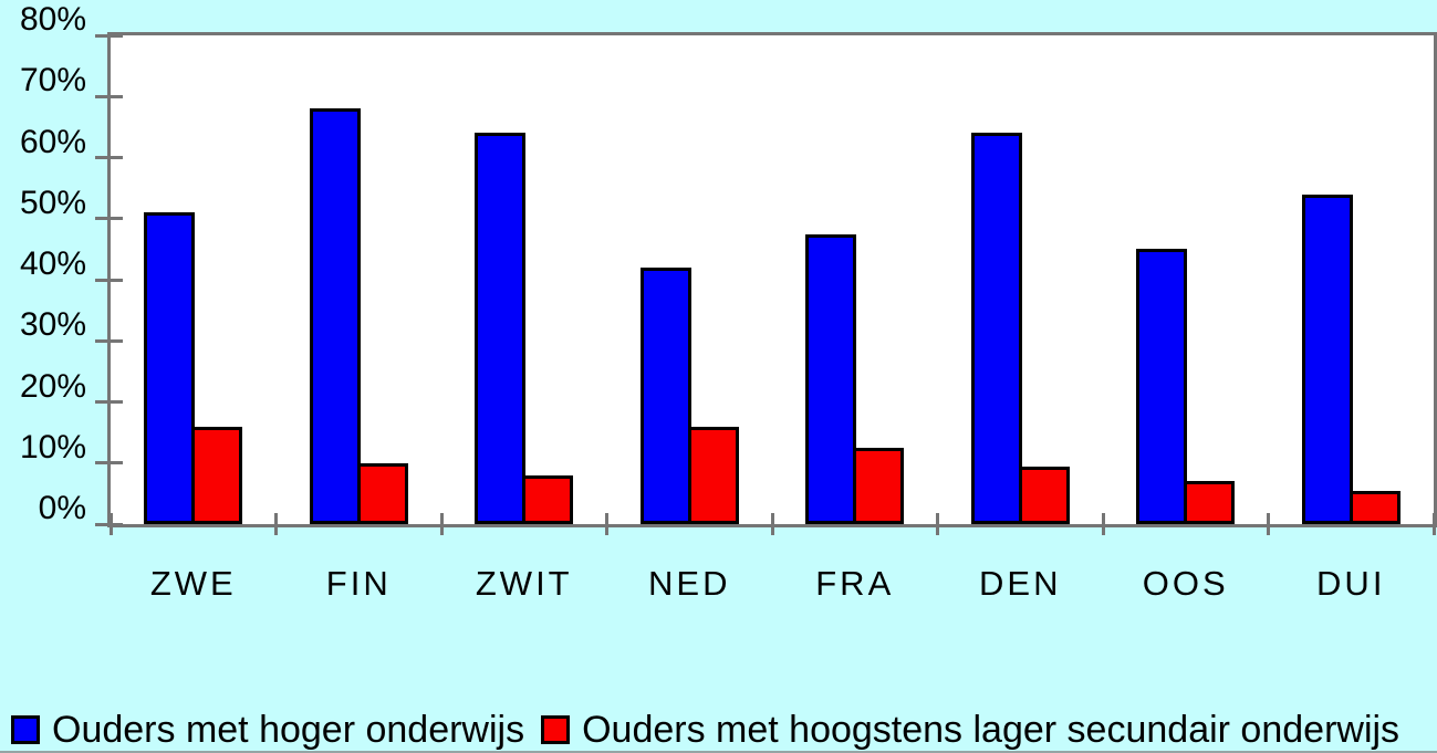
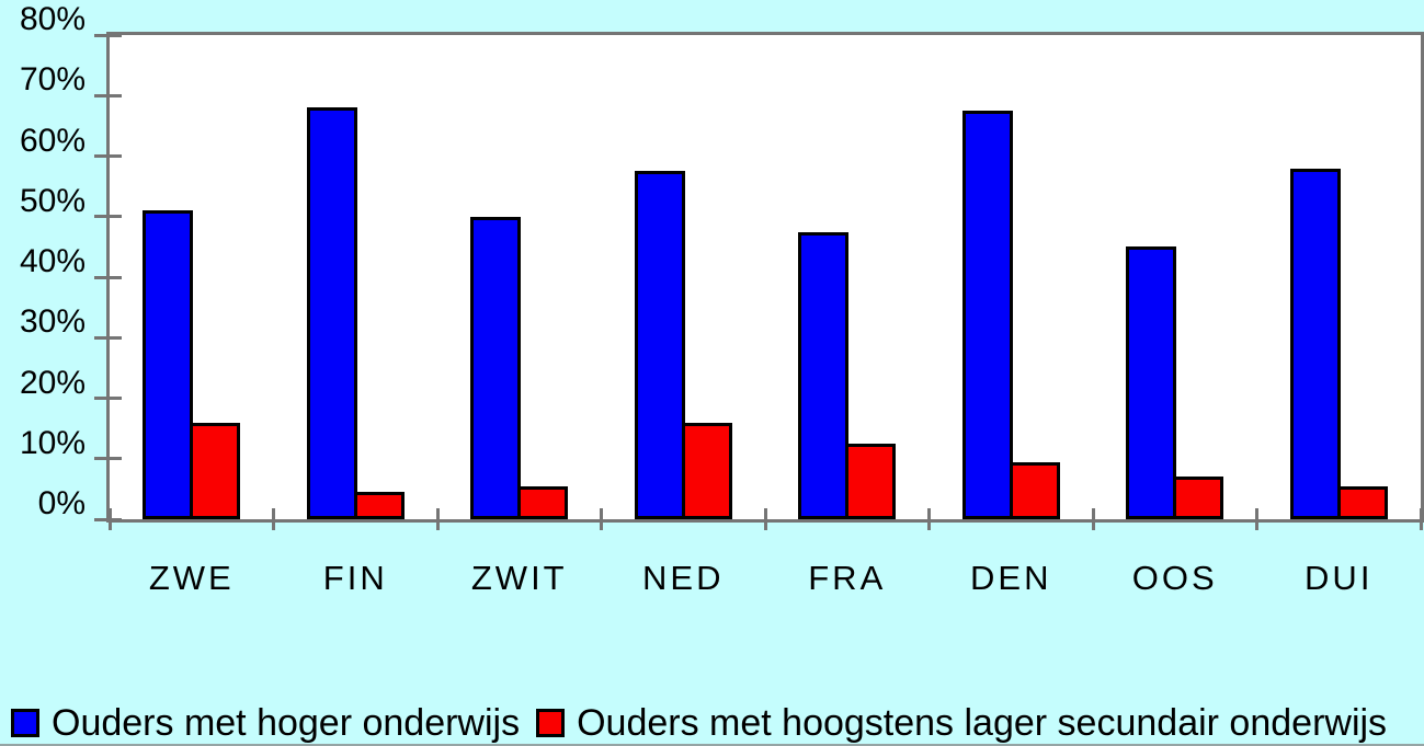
Ouders met hoogstens lager secundair onderwijs/FIN: 10% -> 4%
Ouders met hoger onderwijs/ZWIT: 64% -> 50%
Ouders met hoogstens lager secundair onderwijs/ZWIT: 8% -> 6%
Ouders met hoger onderwijs/NED: 42% -> 58%
Ouders met hoger onderwijs/DEN: 64% -> 68%
Ouders met hoger onderwijs/DUI: 54% -> 58%
